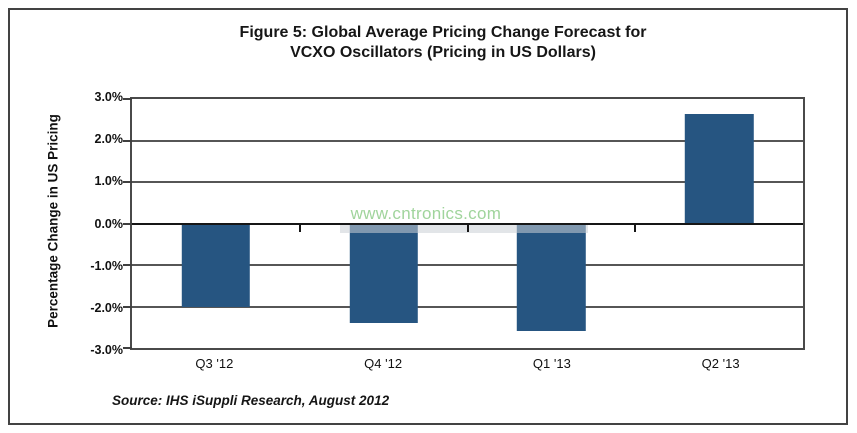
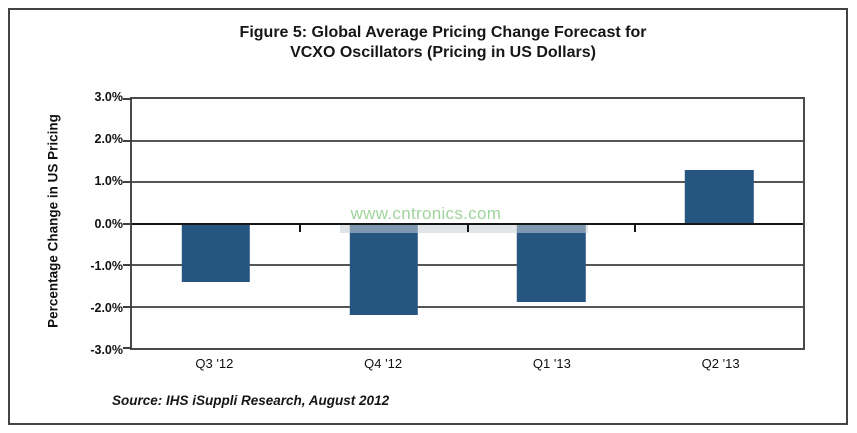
Q3 '12: -2.0% -> -1.4%
Q4 '12: -2.4% -> -2.2%
Q1 '13: -2.6% -> -1.9%
Q2 '13: 2.6% -> 1.3%
